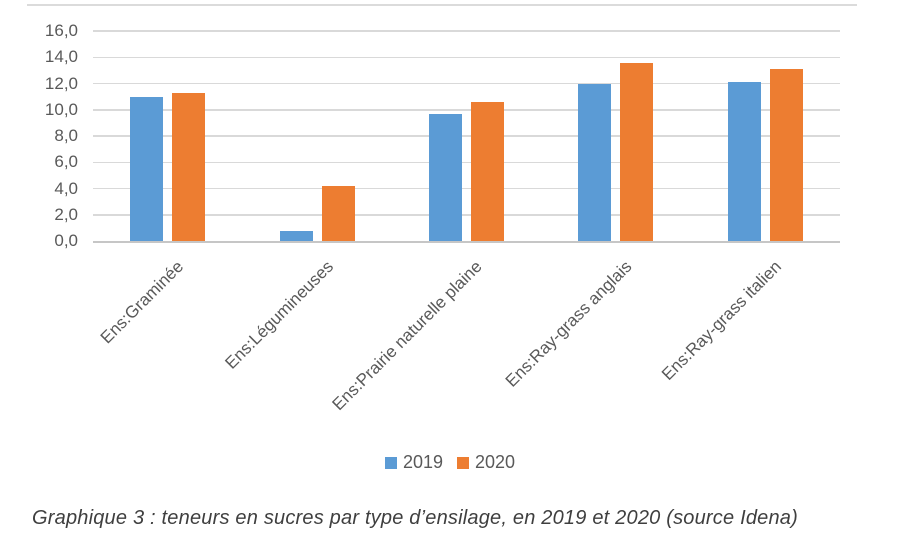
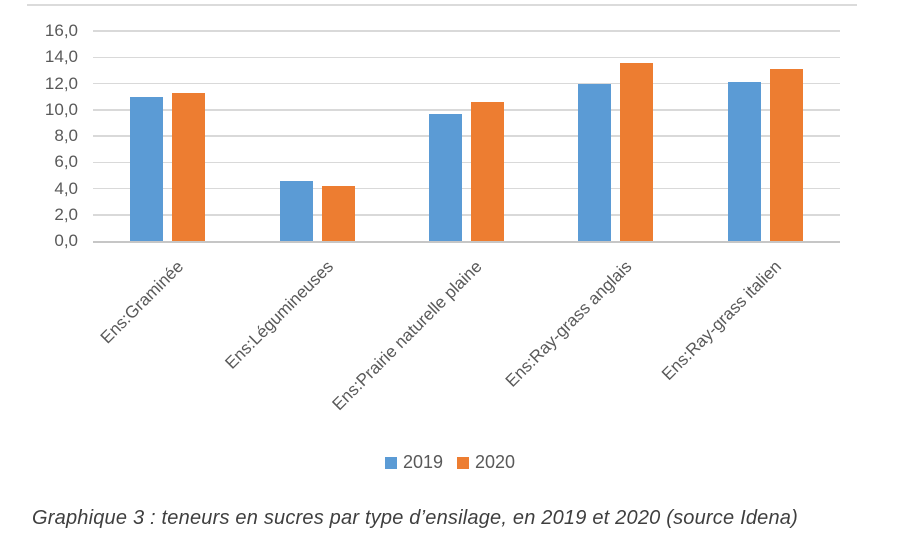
2019/Ens:Légumineuses: 0,8 -> 4,6
